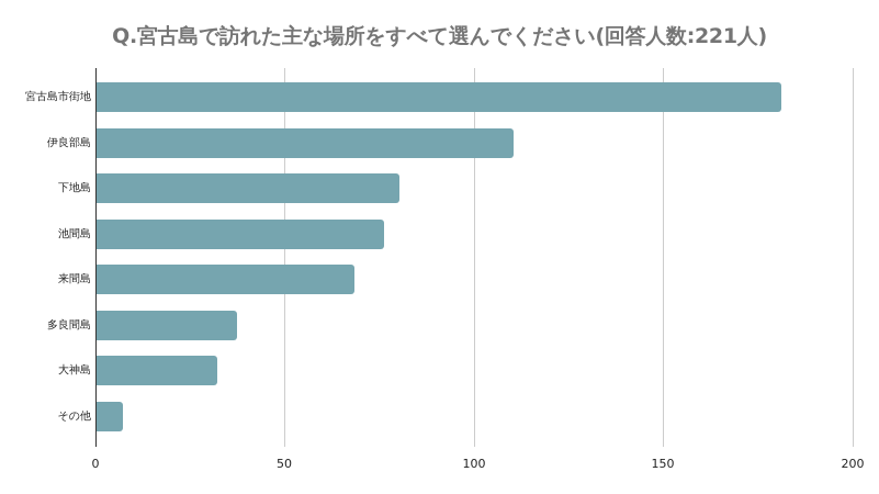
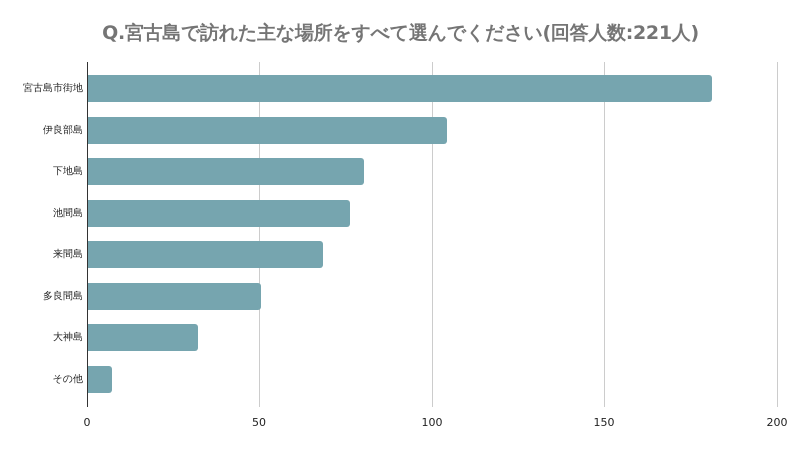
伊良部島: 110 -> 104
多良間島: 37 -> 50
